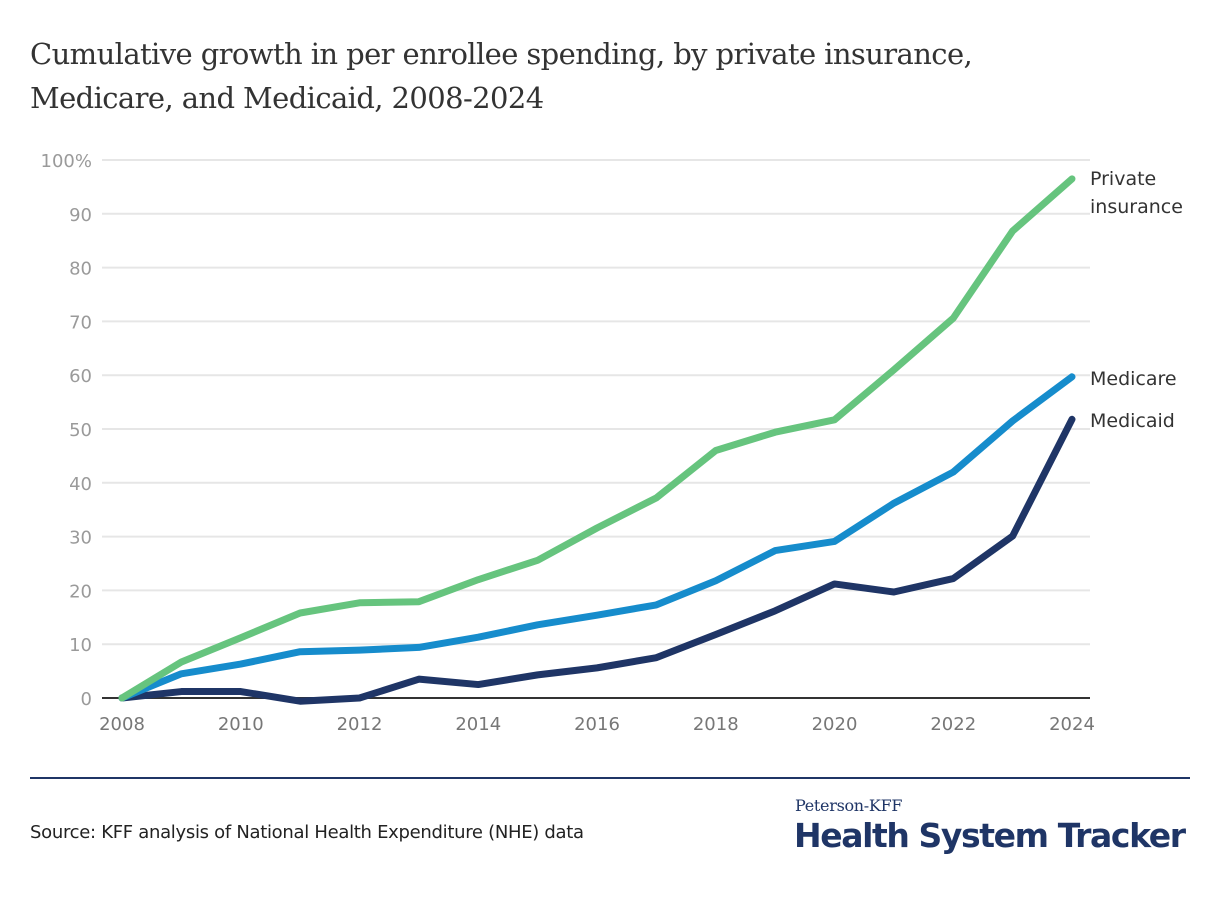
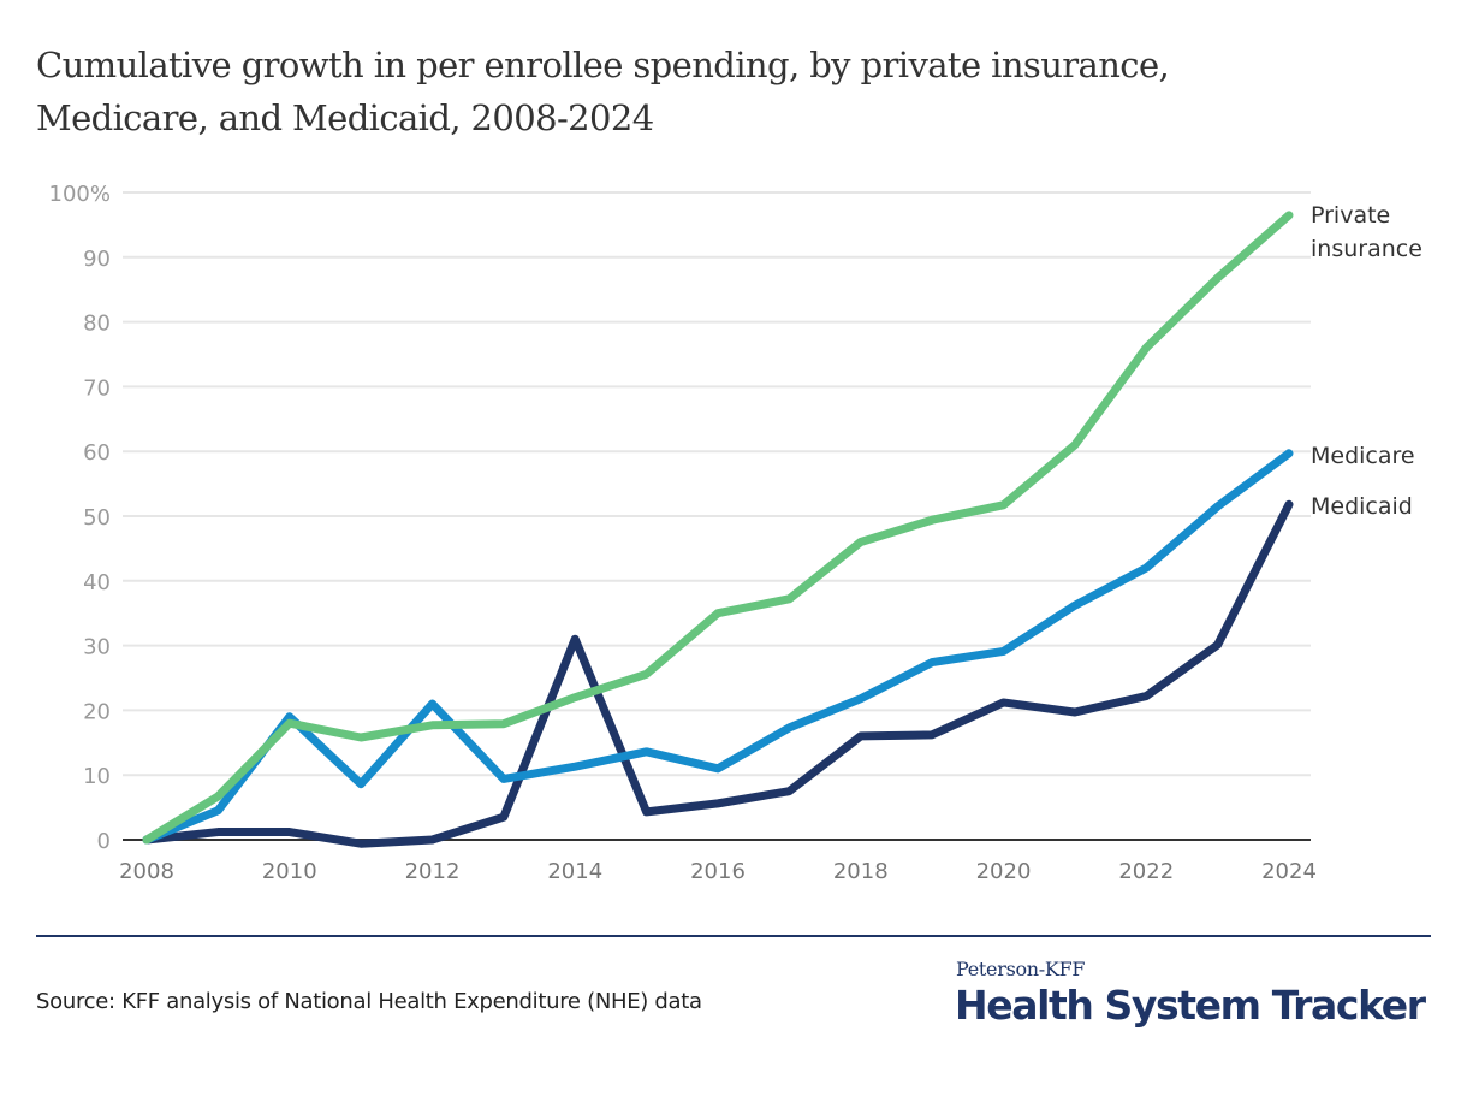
Private insurance/2010: 11% -> 18%
Medicare/2010: 6% -> 19%
Medicare/2012: 9% -> 21%
Medicaid/2014: 2% -> 31%
Private insurance/2016: 32% -> 35%
Medicare/2016: 15% -> 11%
Medicaid/2018: 12% -> 16%
Private insurance/2022: 71% -> 76%
